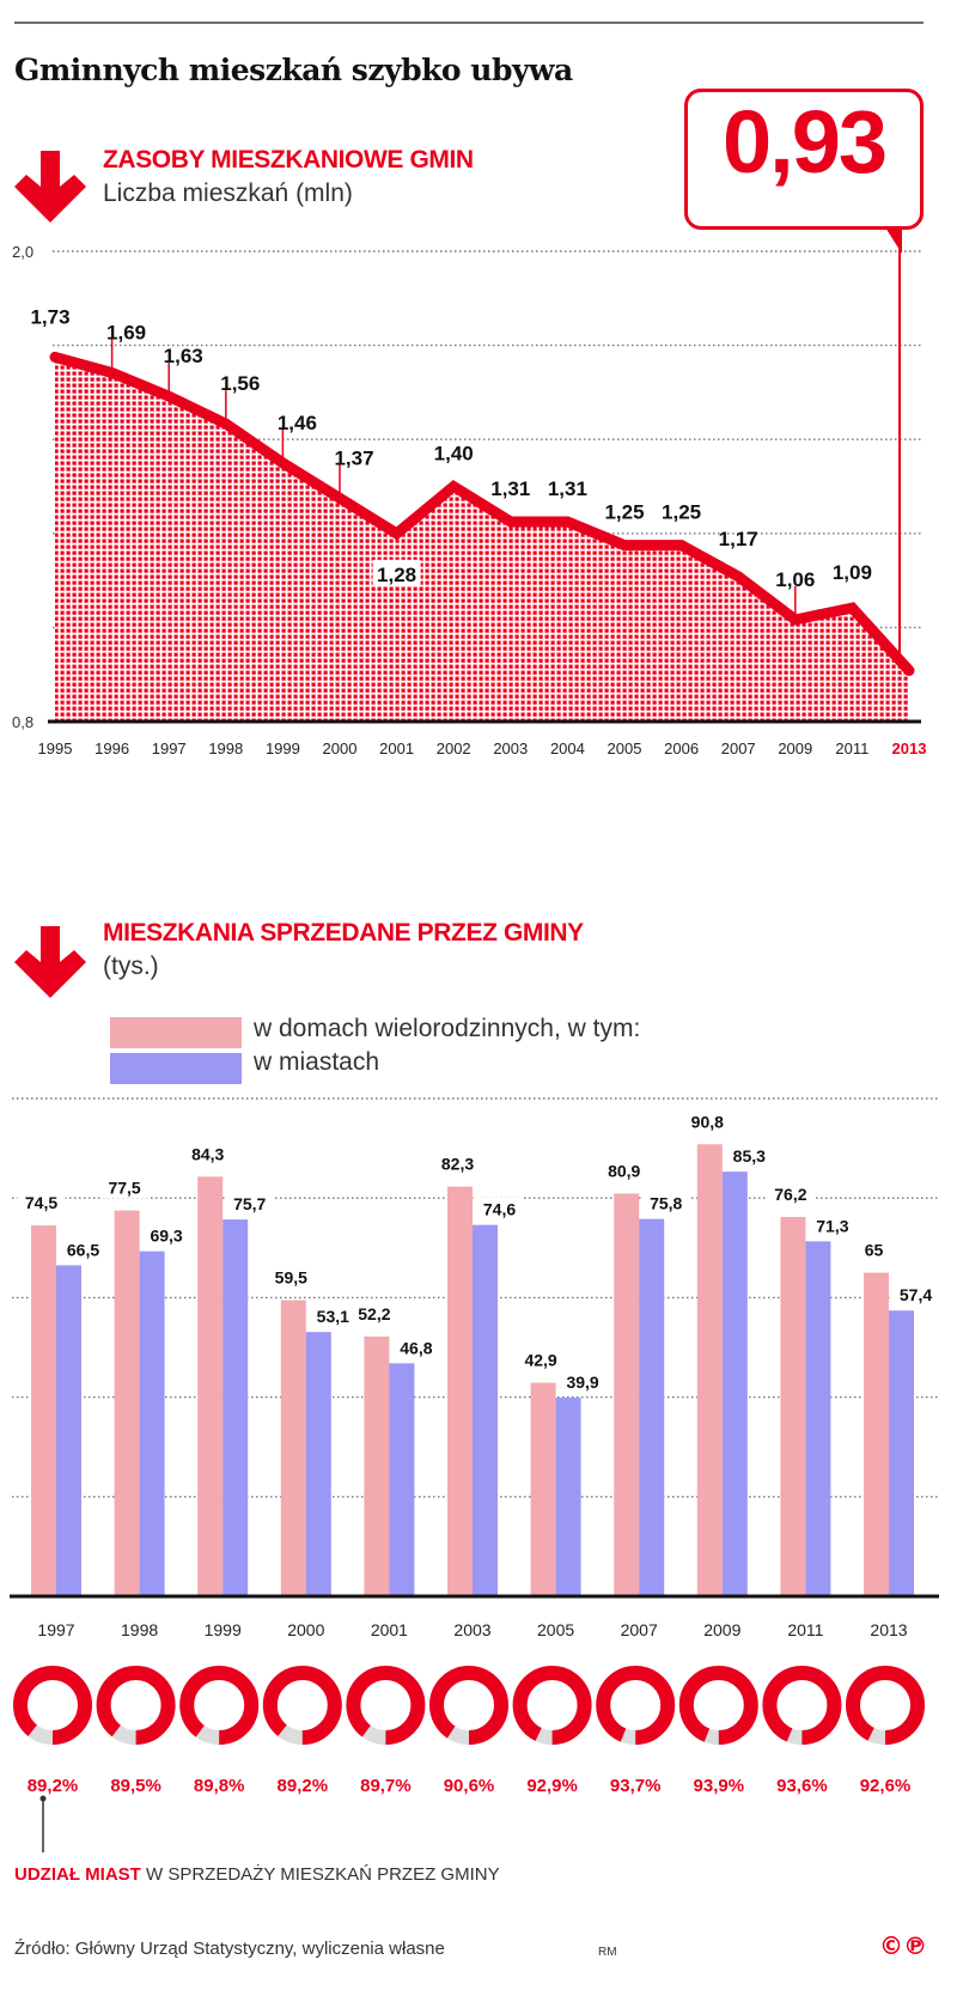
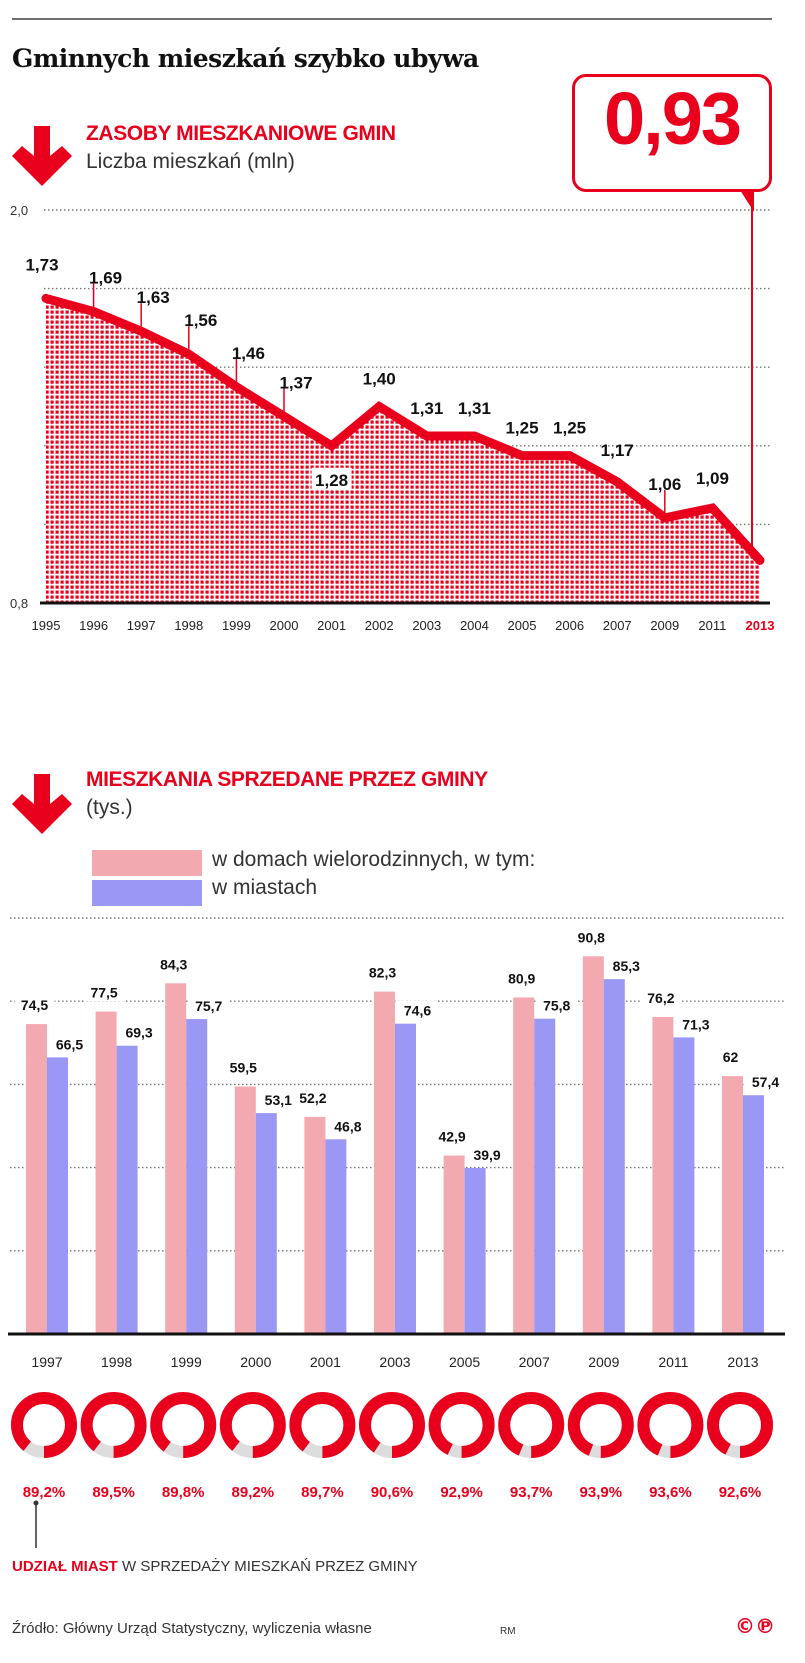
MIESZKANIA SPRZEDANE PRZEZ GMINY/w domach wielorodzinnych, w tym:/2013: 65 -> 62
